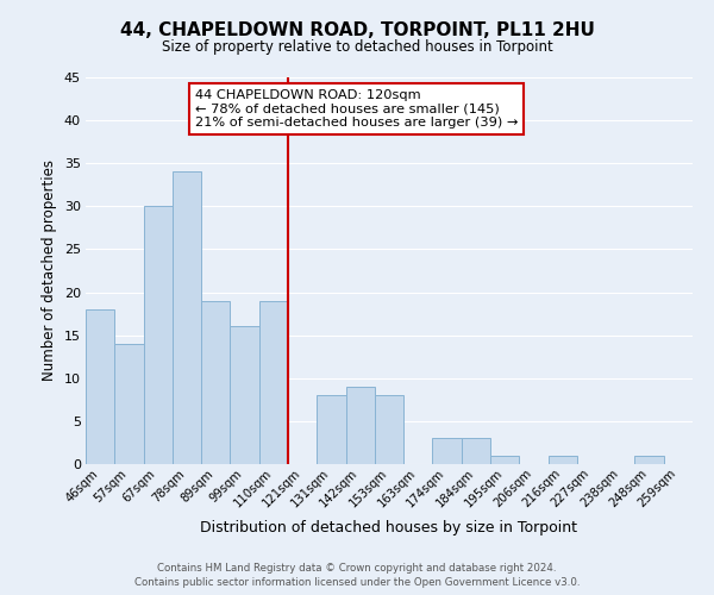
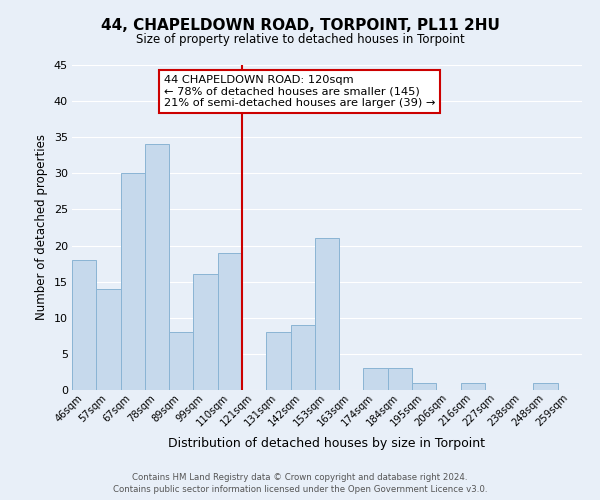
89sqm: 19 -> 8
153sqm: 8 -> 21
